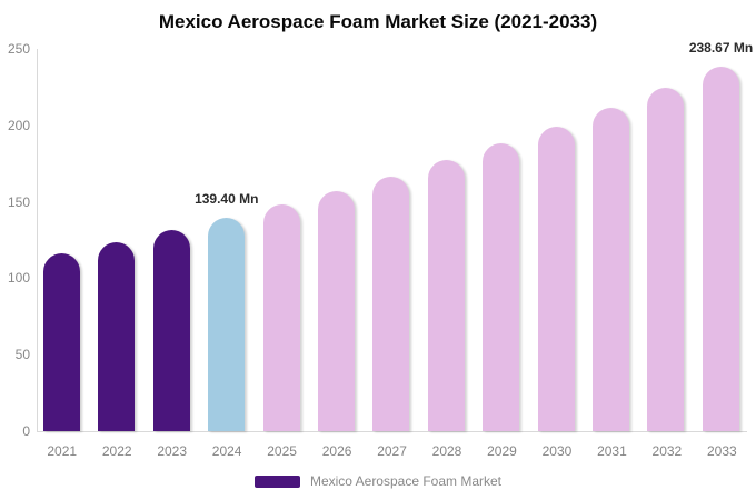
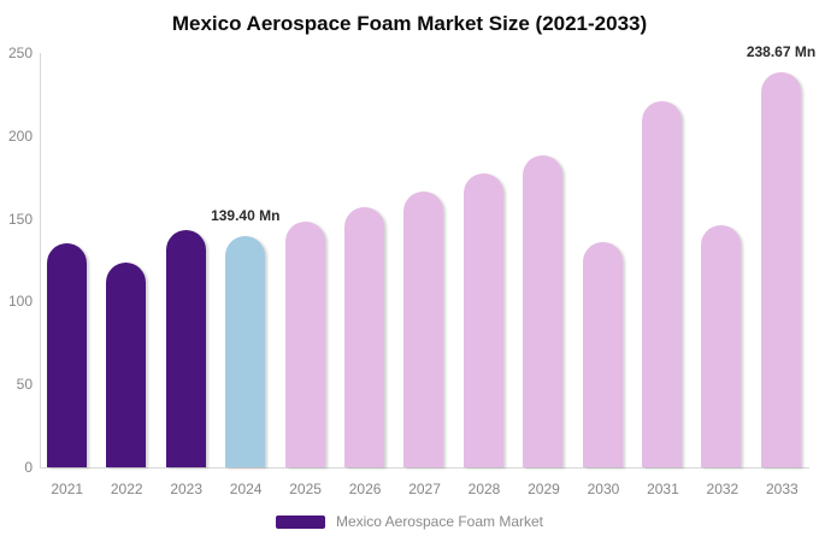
2021: 116 -> 135
2023: 131 -> 143
2030: 200 -> 136
2031: 212 -> 221
2032: 225 -> 146
